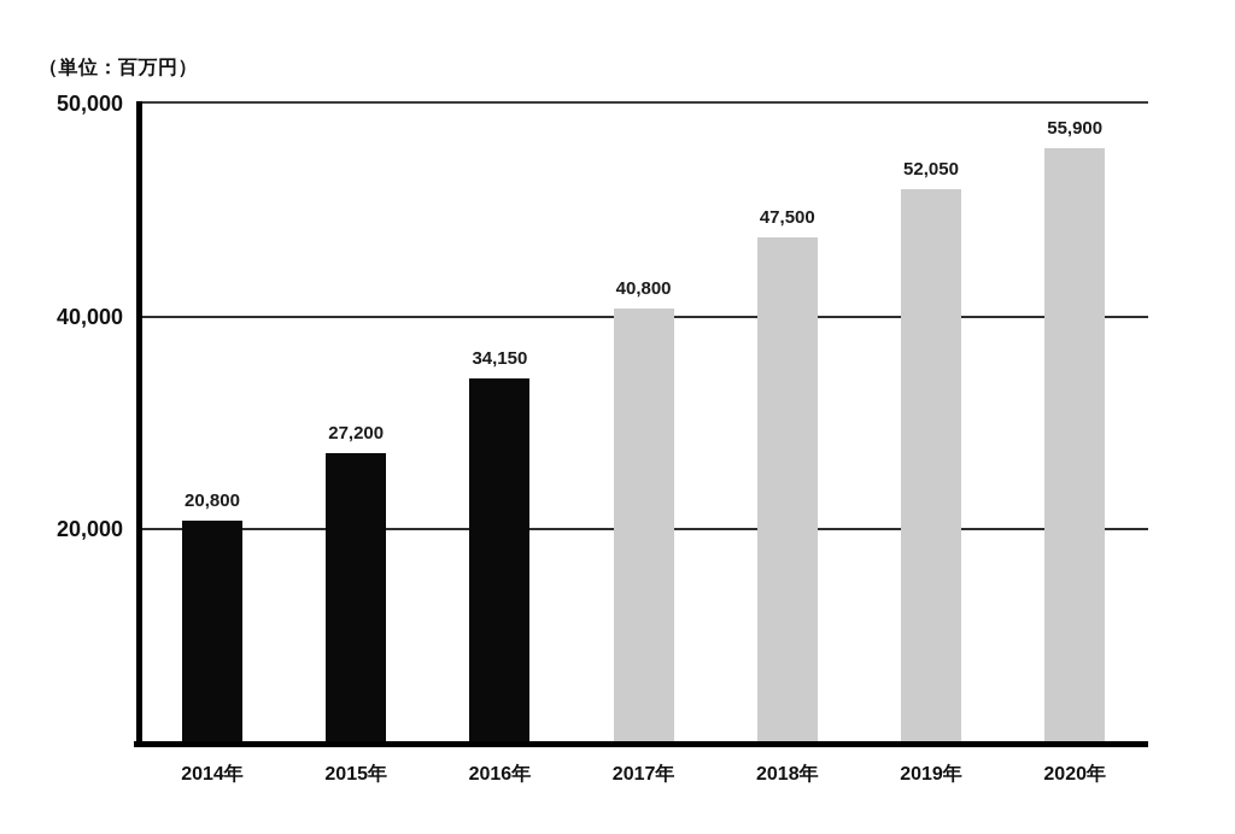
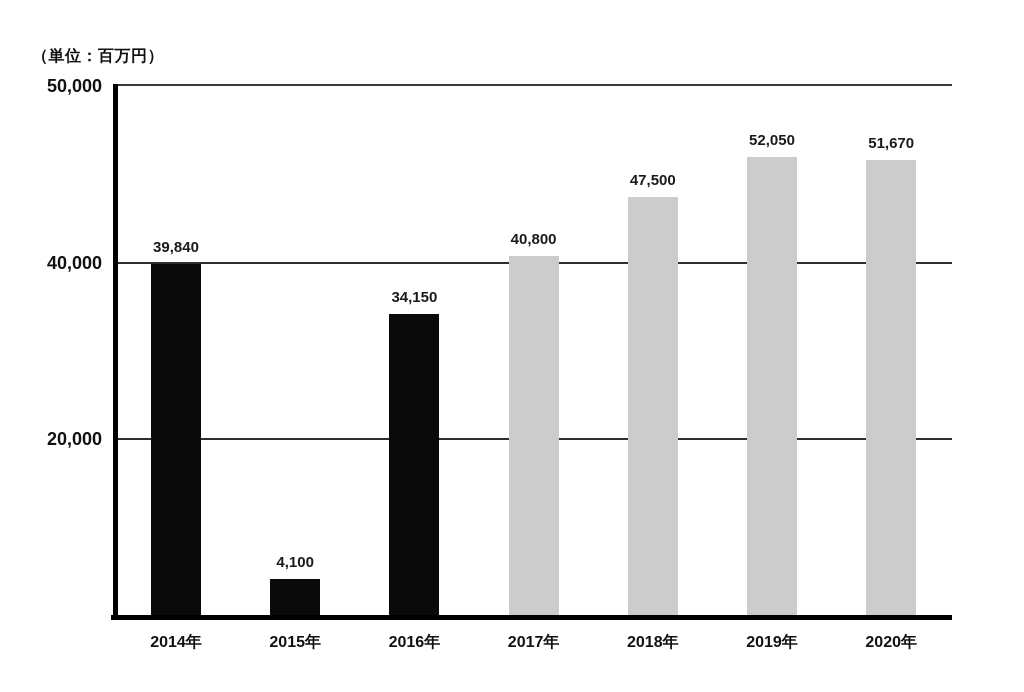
2014年: 20,800 -> 39,840
2015年: 27,200 -> 4,100
2020年: 55,900 -> 51,670
